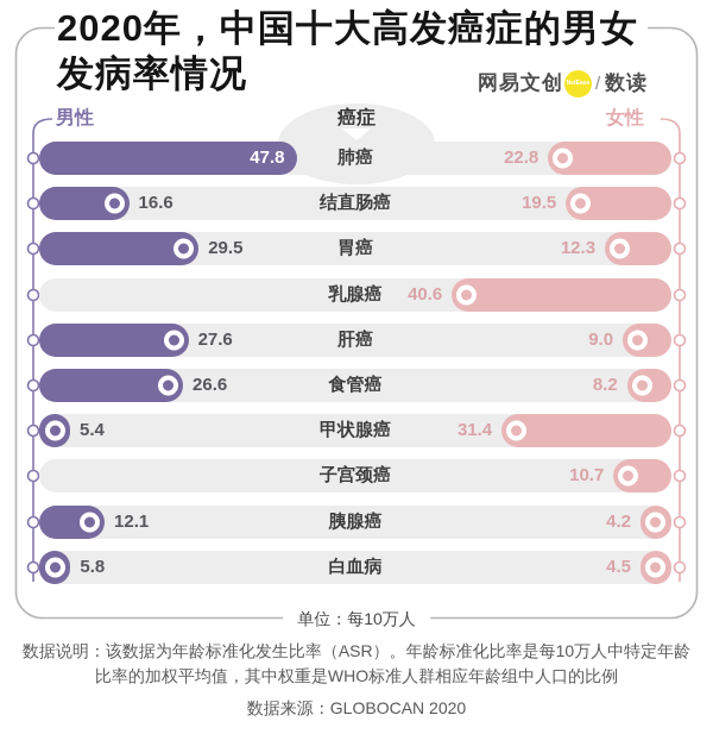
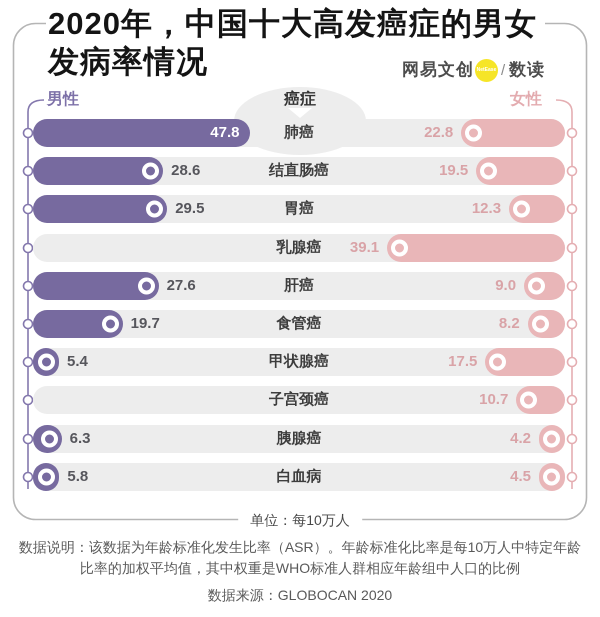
男性/结直肠癌: 16.6 -> 28.6
女性/乳腺癌: 40.6 -> 39.1
男性/食管癌: 26.6 -> 19.7
女性/甲状腺癌: 31.4 -> 17.5
男性/胰腺癌: 12.1 -> 6.3
